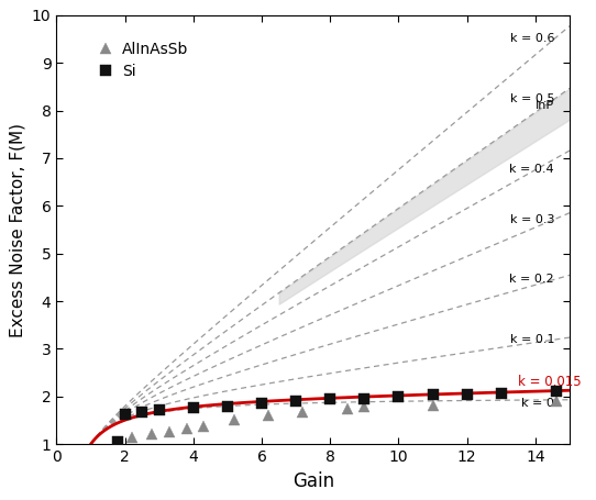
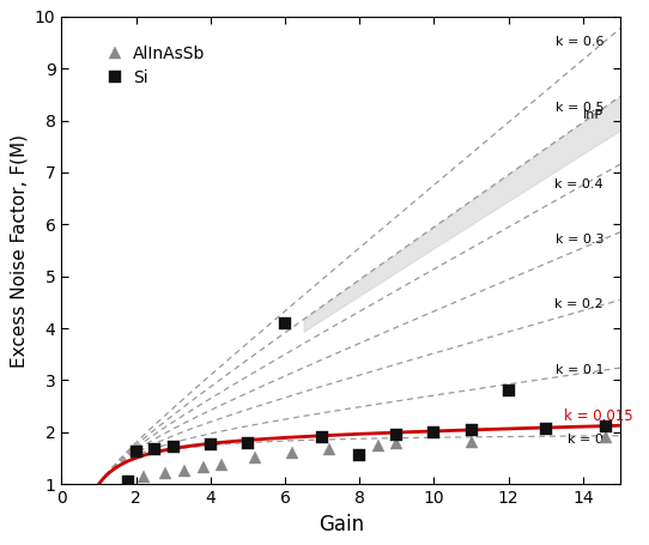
Si/6: 1.85 -> 4.10
Si/8: 1.95 -> 1.55
Si/12: 2.05 -> 2.80
